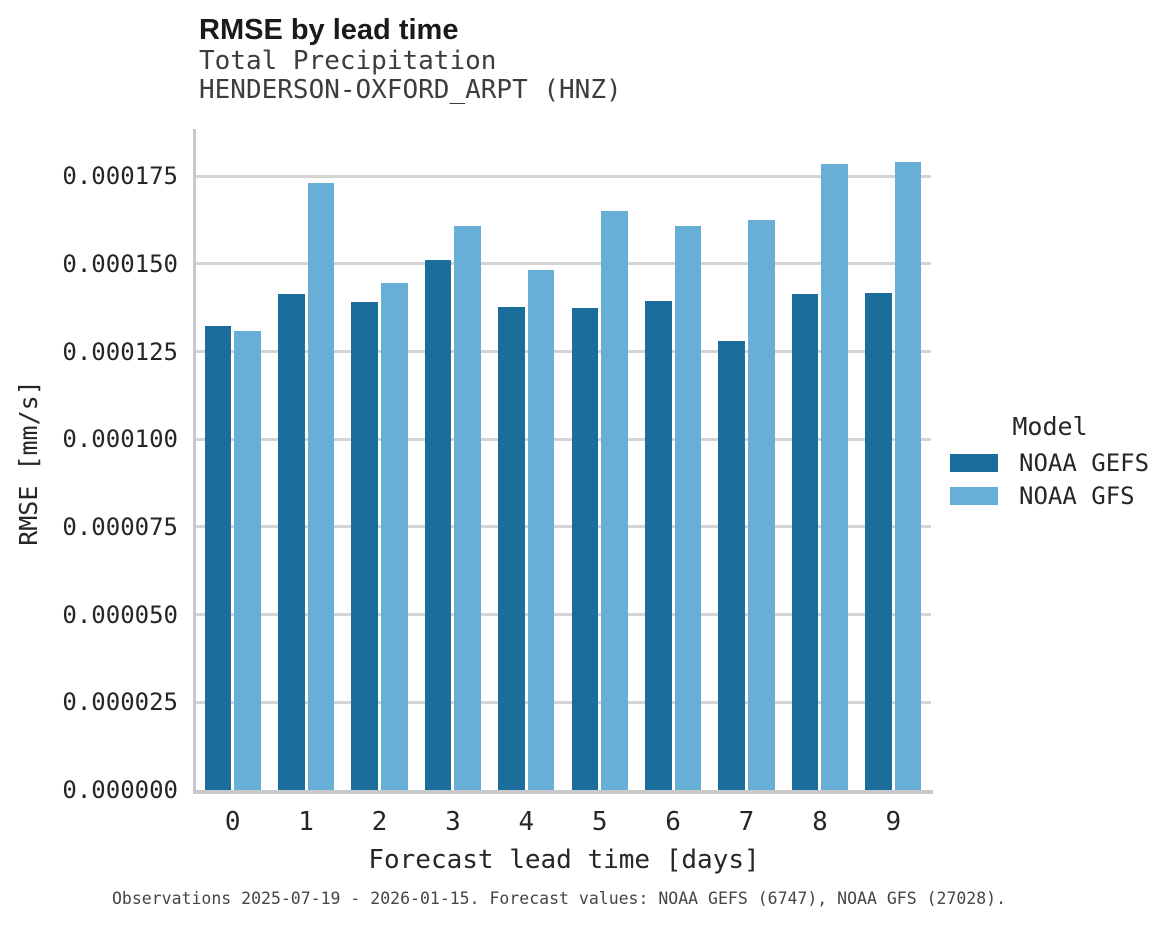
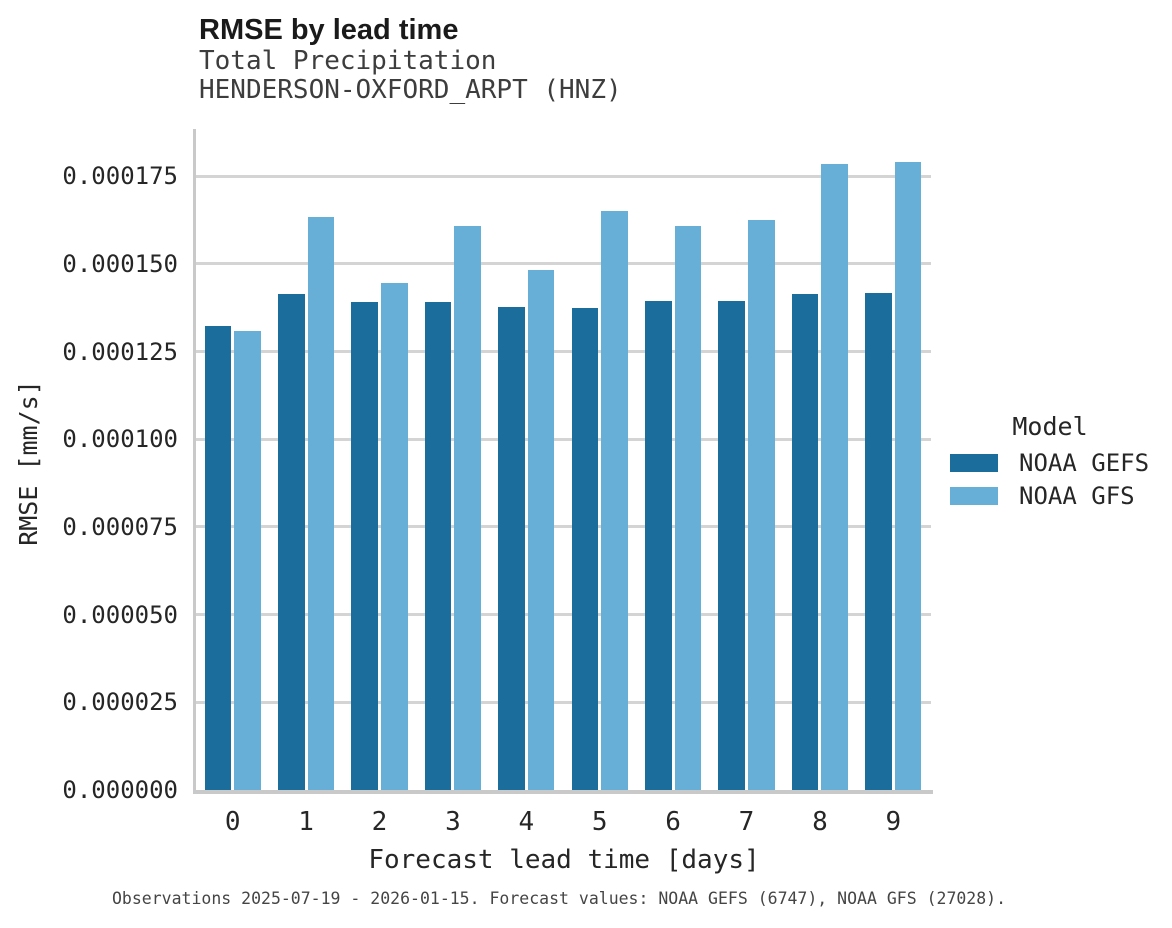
NOAA GFS/1: 0.000173 -> 0.000163
NOAA GEFS/3: 0.000151 -> 0.000139
NOAA GEFS/7: 0.000128 -> 0.000139
